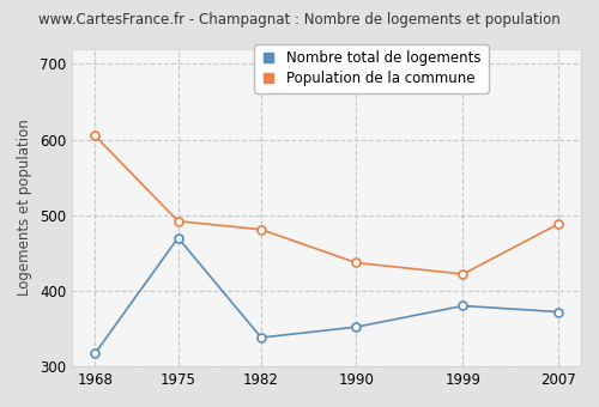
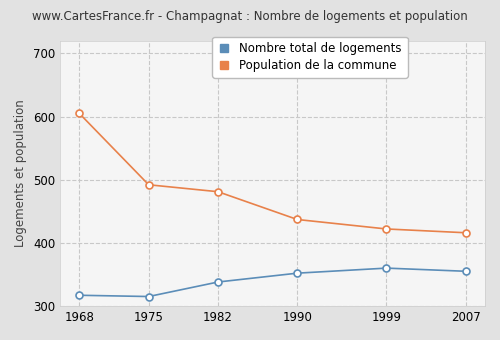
Nombre total de logements/1975: 470 -> 315
Nombre total de logements/1999: 380 -> 360
Nombre total de logements/2007: 372 -> 355
Population de la commune/2007: 488 -> 416
